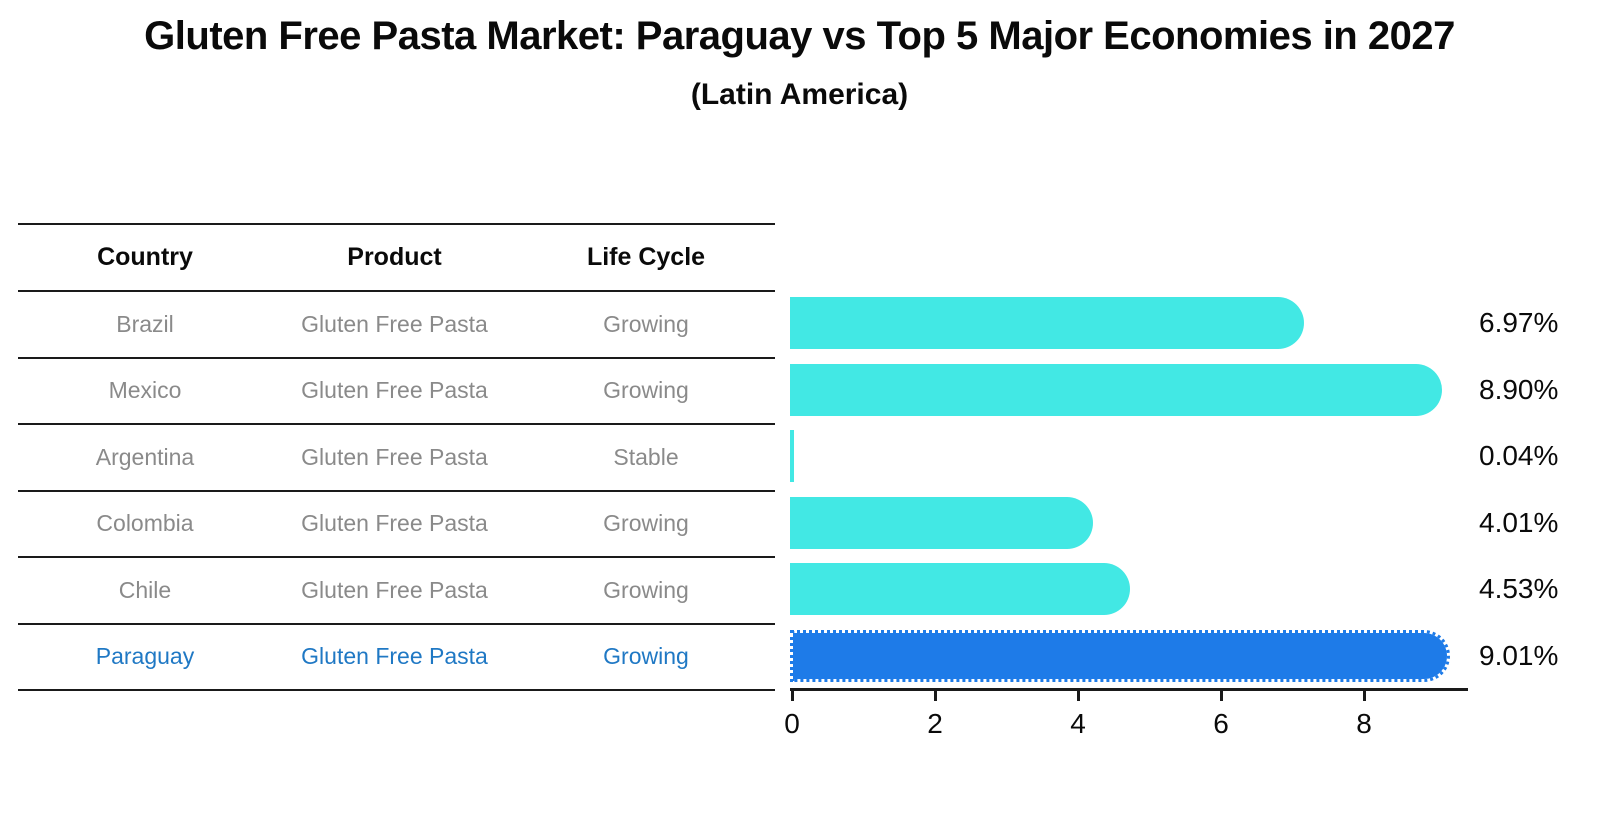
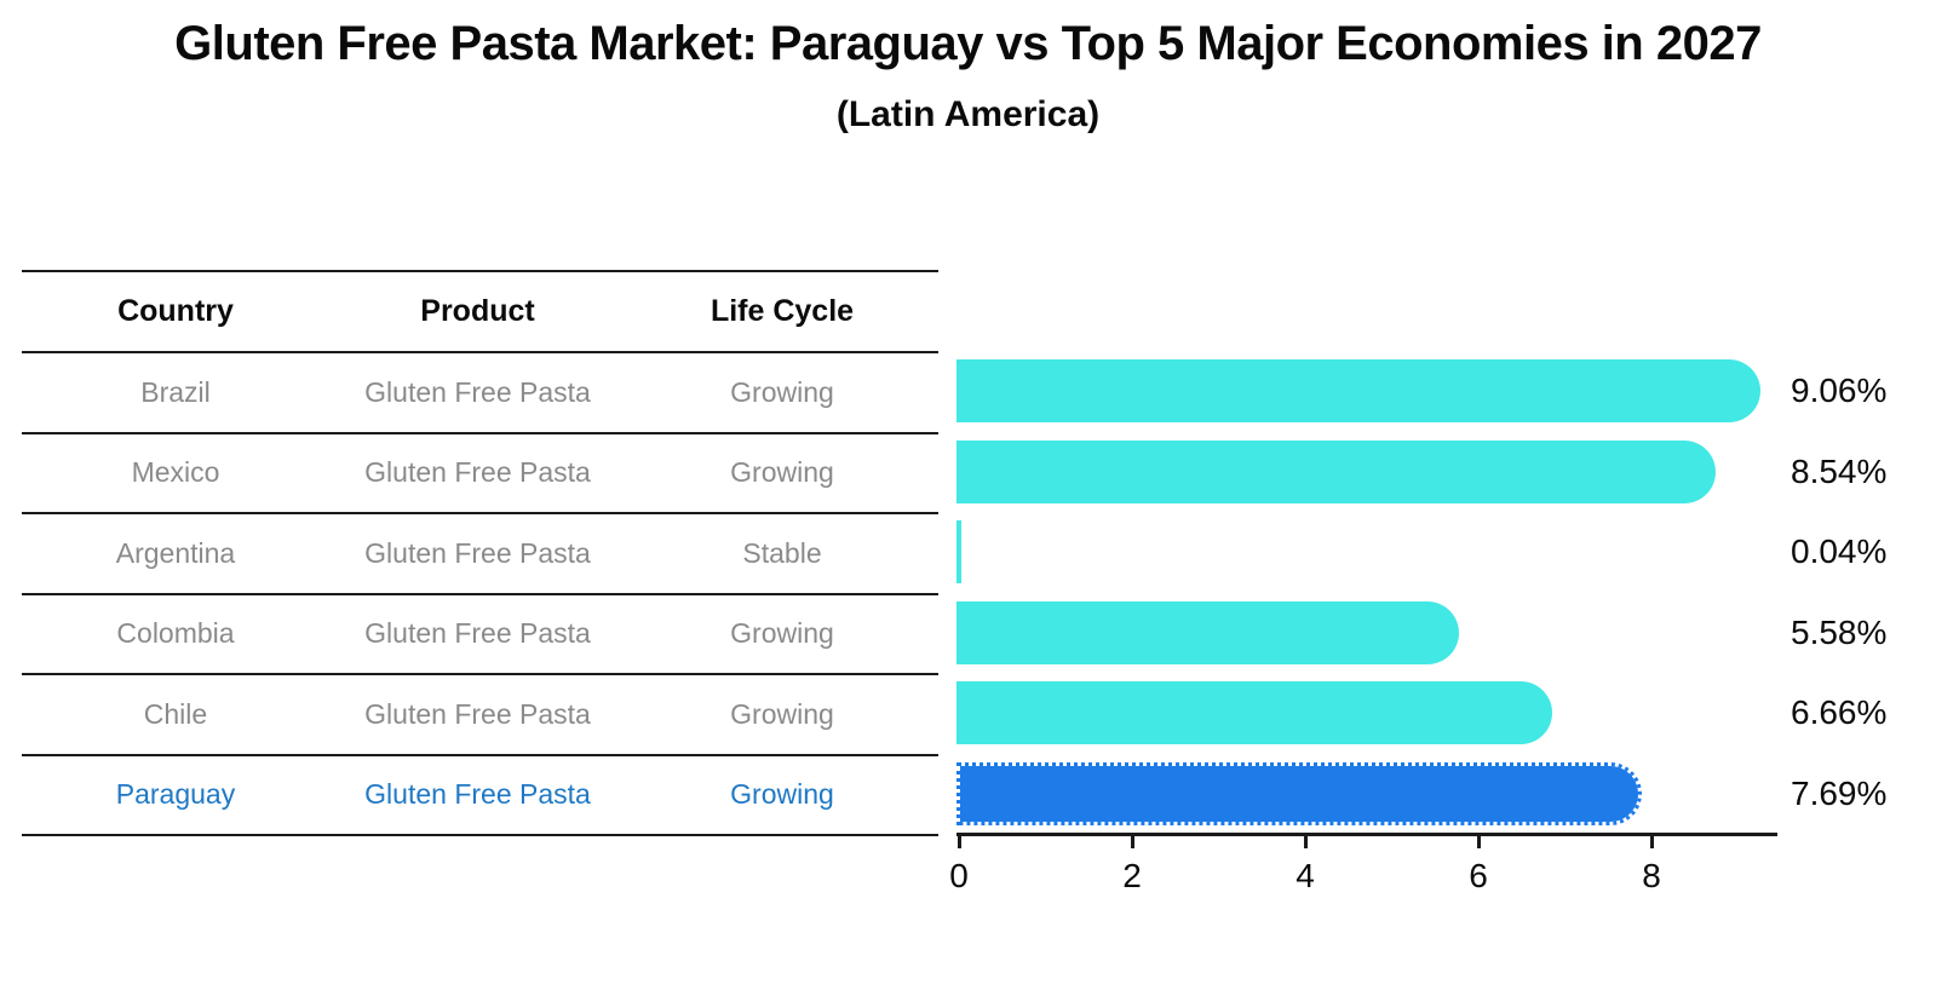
Brazil: 6.97% -> 9.06%
Mexico: 8.90% -> 8.54%
Colombia: 4.01% -> 5.58%
Chile: 4.53% -> 6.66%
Paraguay: 9.01% -> 7.69%
